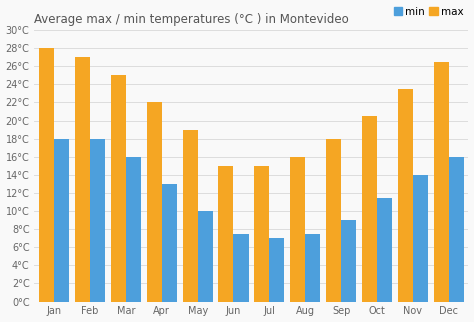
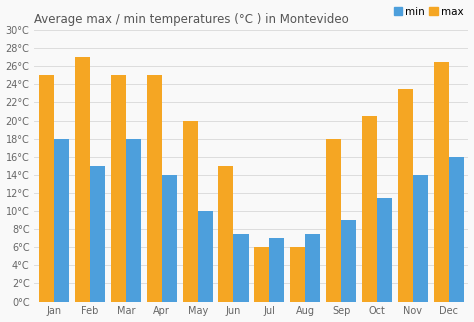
max/Jan: 28.0°C -> 25.0°C
min/Feb: 18.0°C -> 15.0°C
min/Mar: 16.0°C -> 18.0°C
max/Apr: 22.0°C -> 25.0°C
min/Apr: 13.0°C -> 14.0°C
max/May: 19.0°C -> 20.0°C
max/Jul: 15.0°C -> 6.0°C
max/Aug: 16.0°C -> 6.0°C
